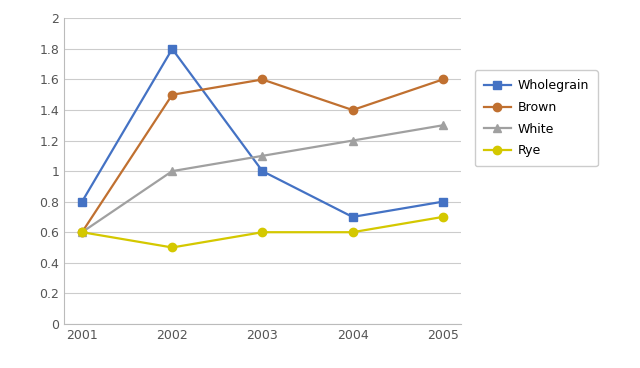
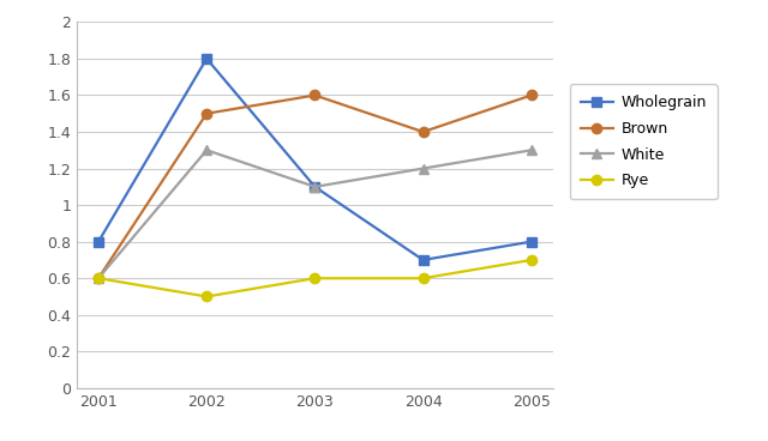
White/2002: 1.0 -> 1.3
Wholegrain/2003: 1.0 -> 1.1
